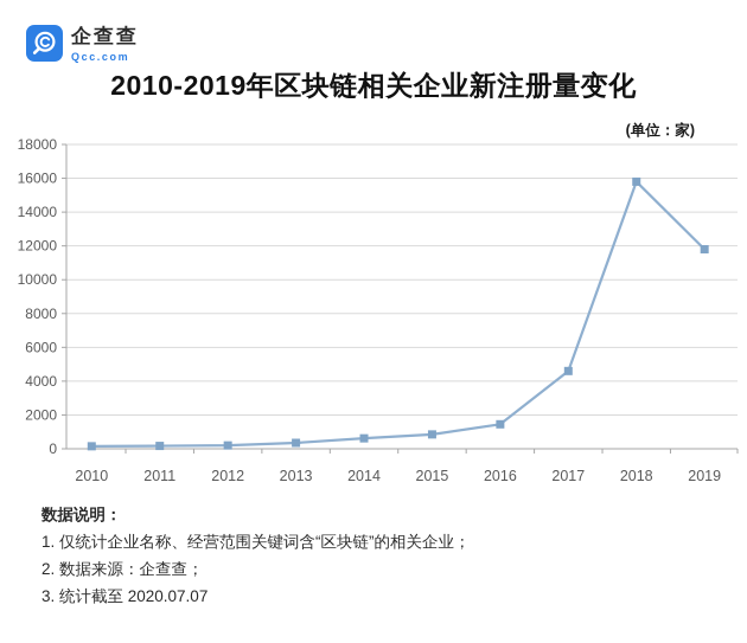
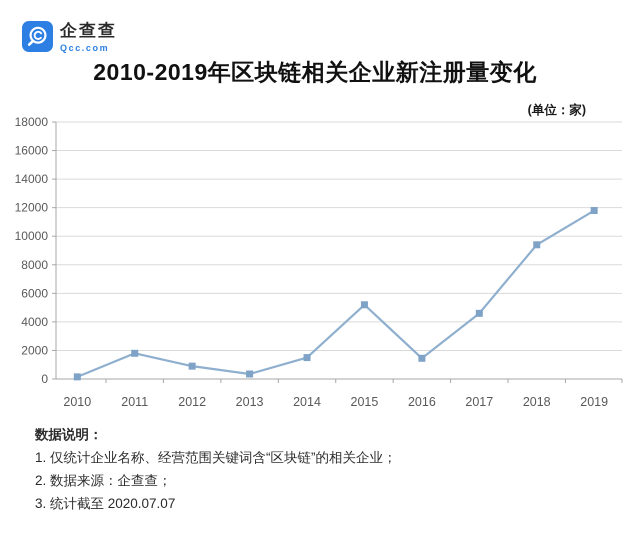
2011: 200 -> 1800
2012: 200 -> 900
2014: 600 -> 1500
2015: 800 -> 5200
2018: 15800 -> 9400
